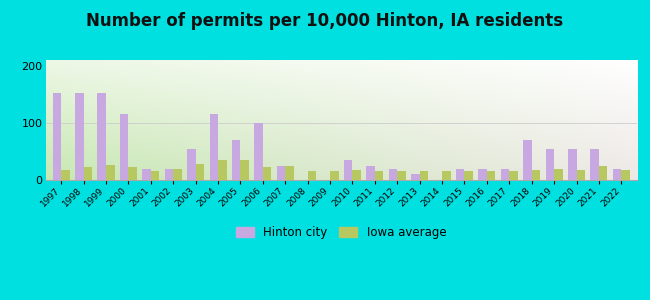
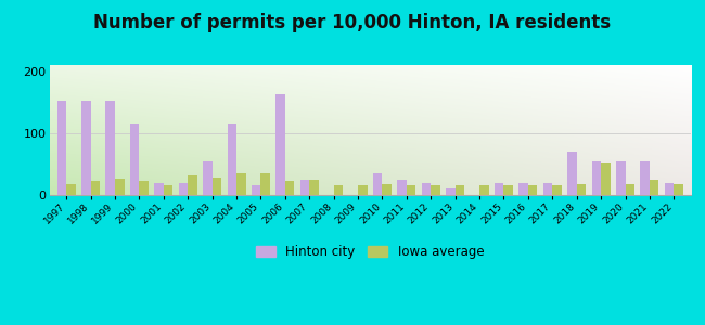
Iowa average/2002: 20 -> 32
Hinton city/2005: 70 -> 16
Hinton city/2006: 100 -> 162
Iowa average/2019: 20 -> 52
